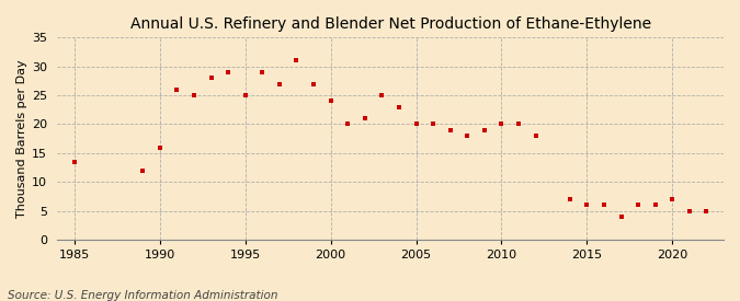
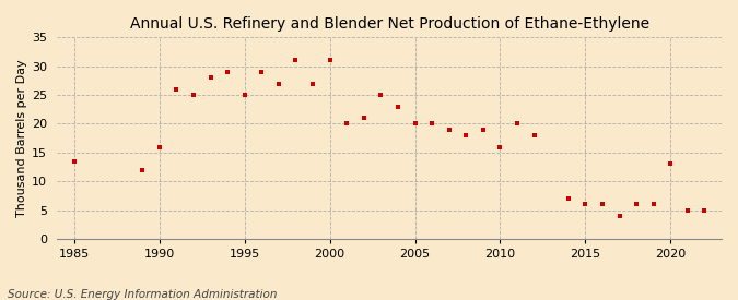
2000: 24.0 -> 31.0
2010: 20.0 -> 16.0
2020: 7.0 -> 13.0
